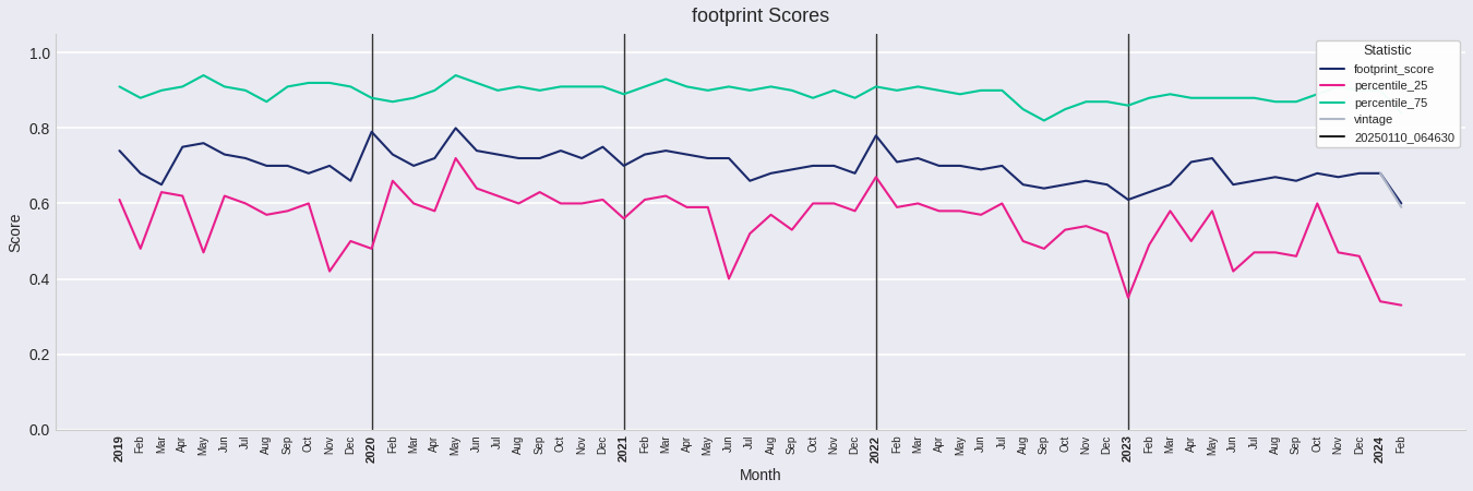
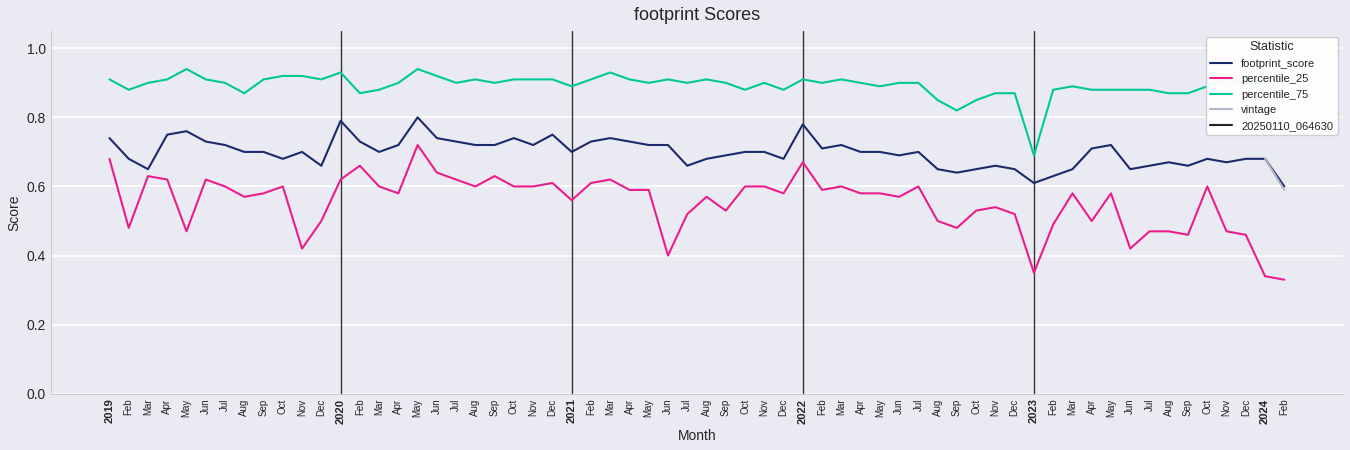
percentile_25/2019: 0.61 -> 0.68
percentile_25/2020: 0.48 -> 0.62
percentile_75/2020: 0.88 -> 0.93
percentile_75/2023: 0.86 -> 0.69
